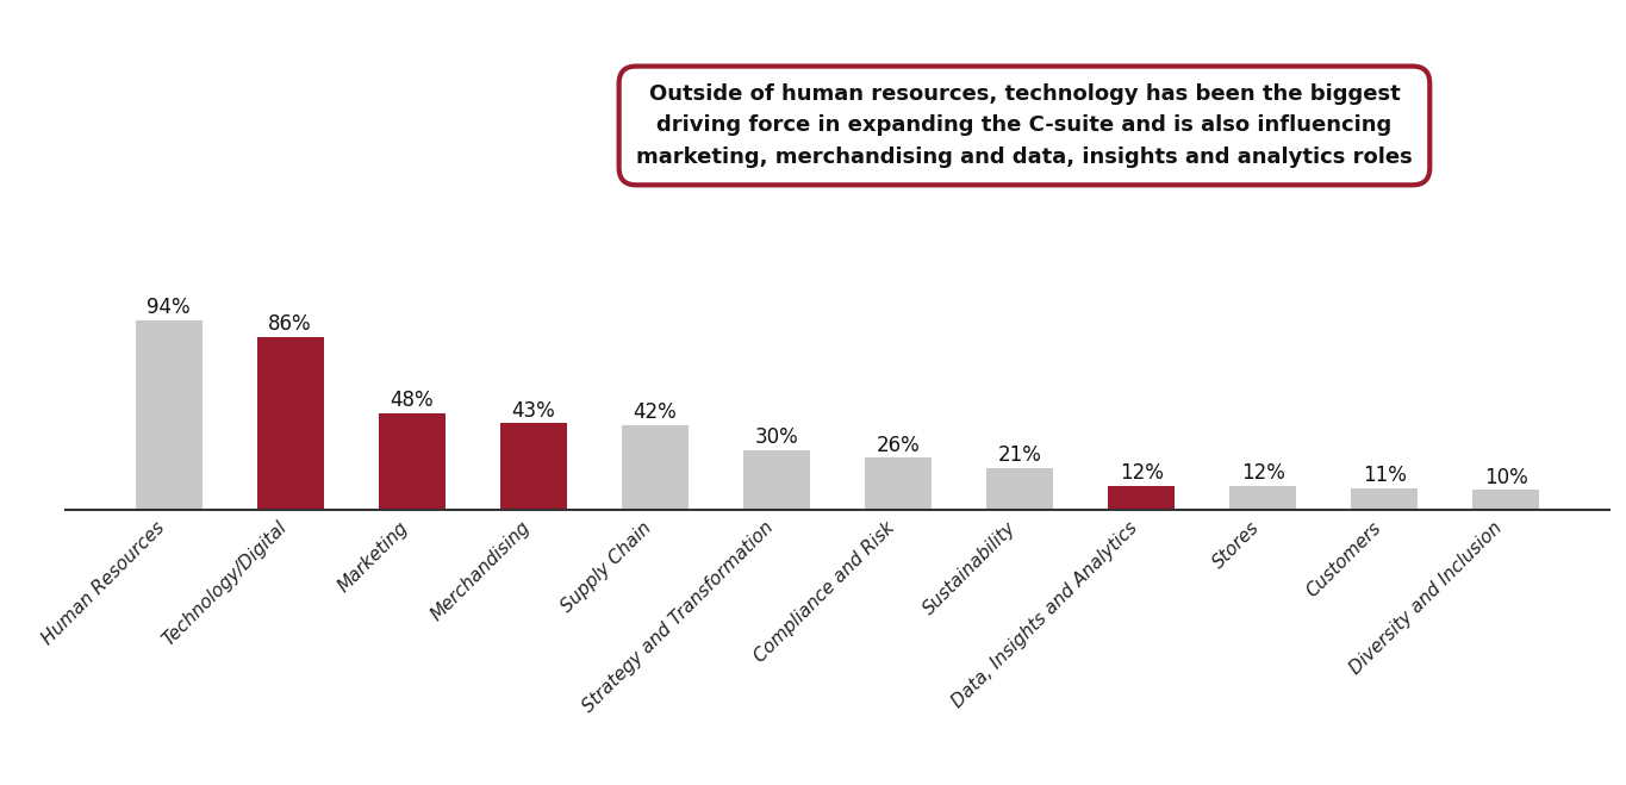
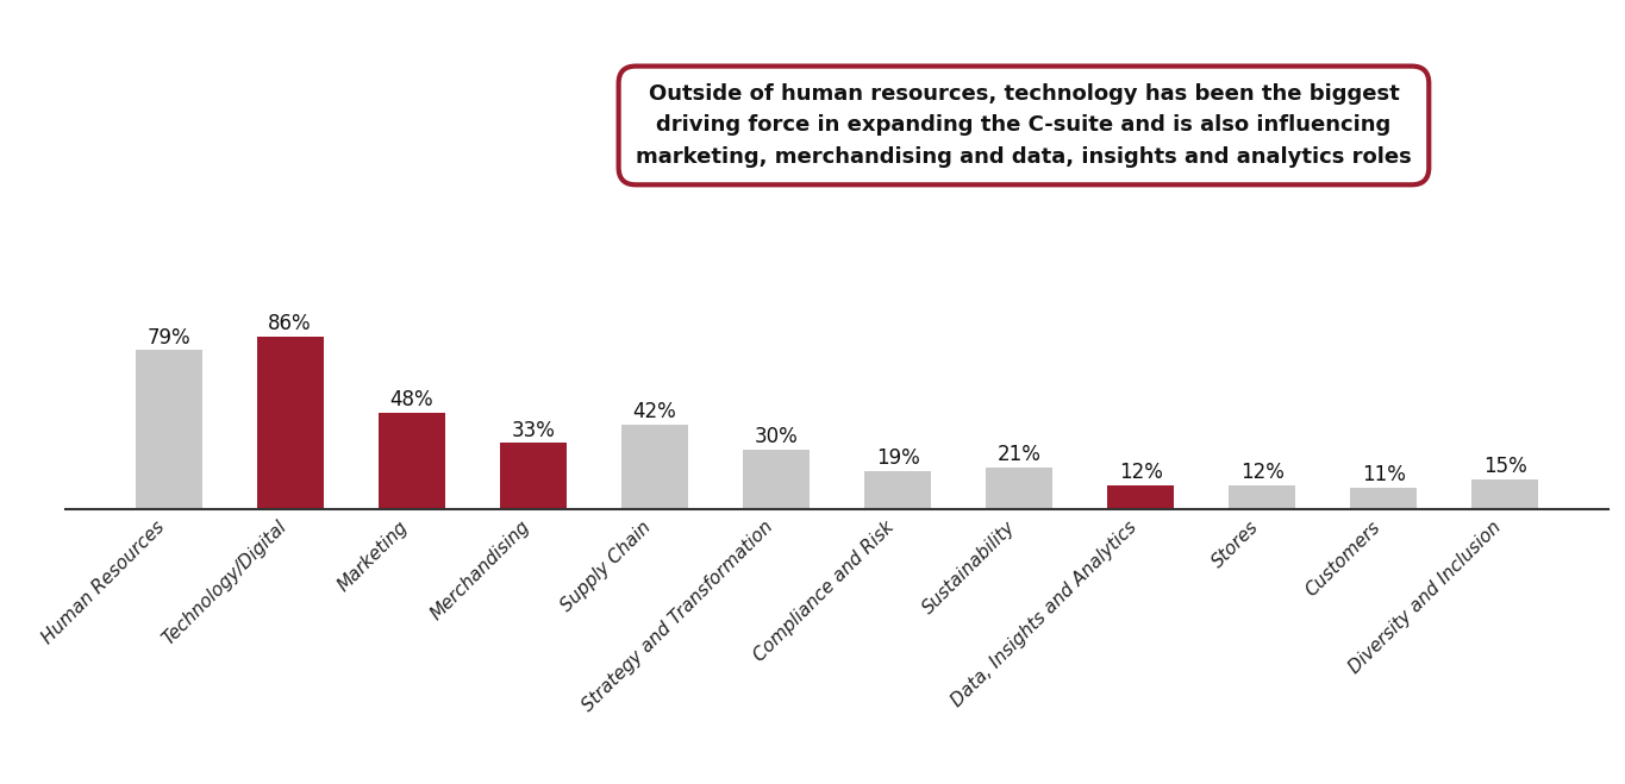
Human Resources: 94% -> 79%
Merchandising: 43% -> 33%
Compliance and Risk: 26% -> 19%
Diversity and Inclusion: 10% -> 15%
